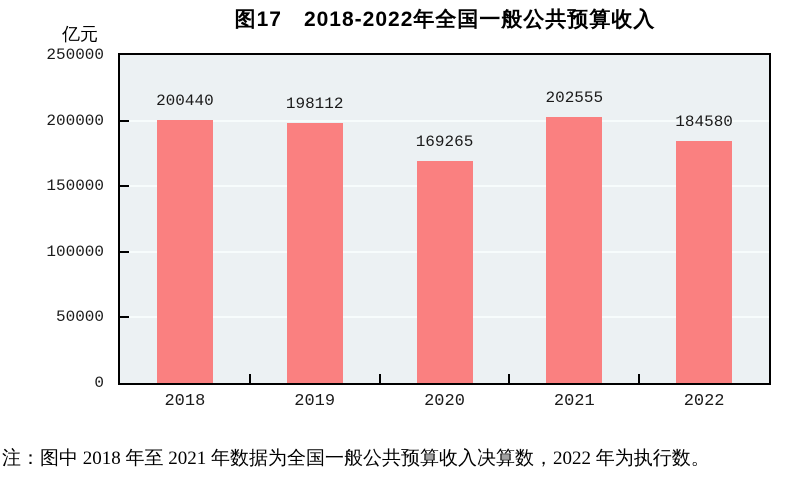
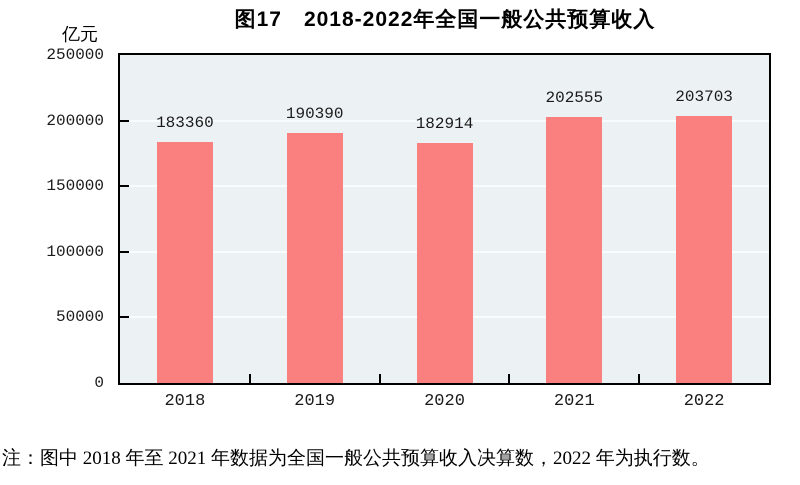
2018: 200440 -> 183360
2019: 198112 -> 190390
2020: 169265 -> 182914
2022: 184580 -> 203703
